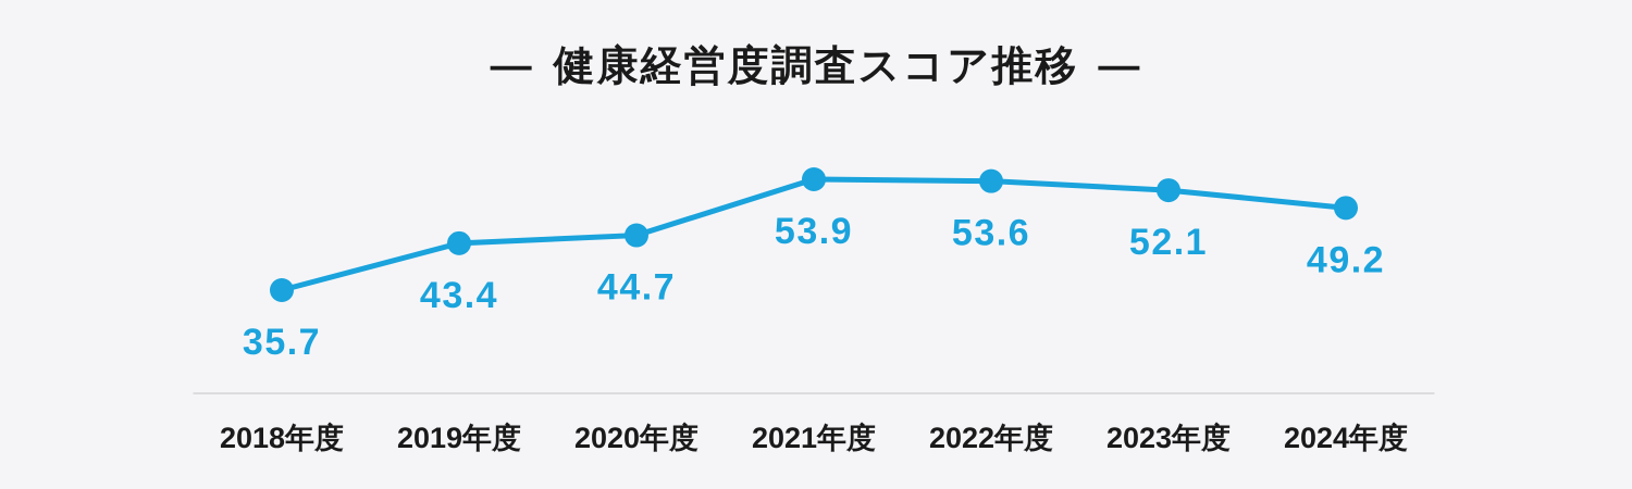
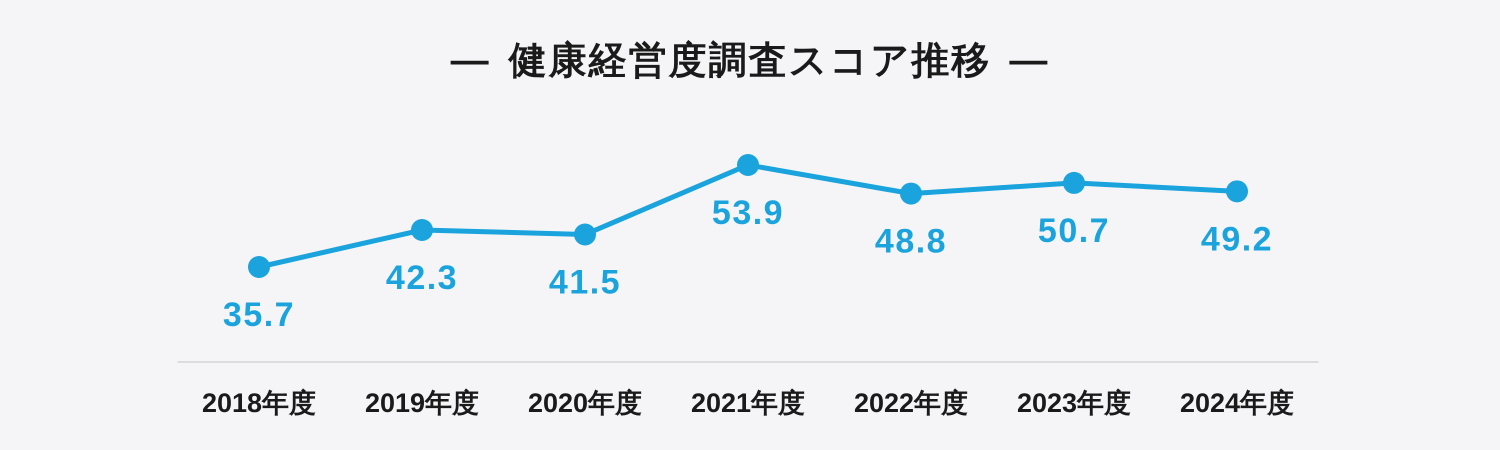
2019年度: 43.4 -> 42.3
2020年度: 44.7 -> 41.5
2022年度: 53.6 -> 48.8
2023年度: 52.1 -> 50.7
